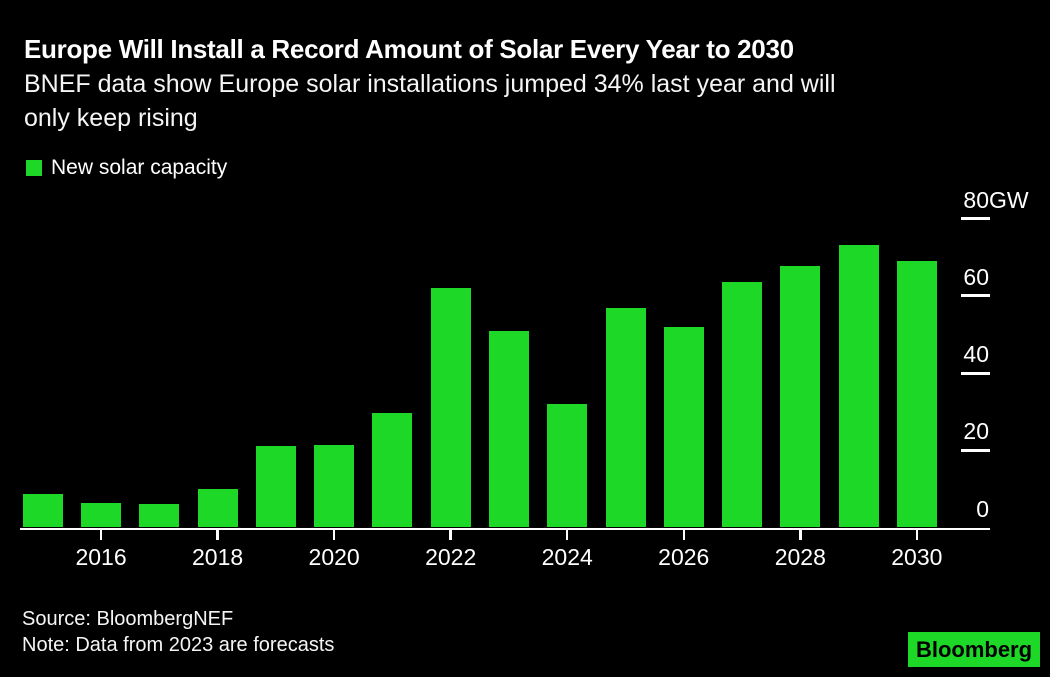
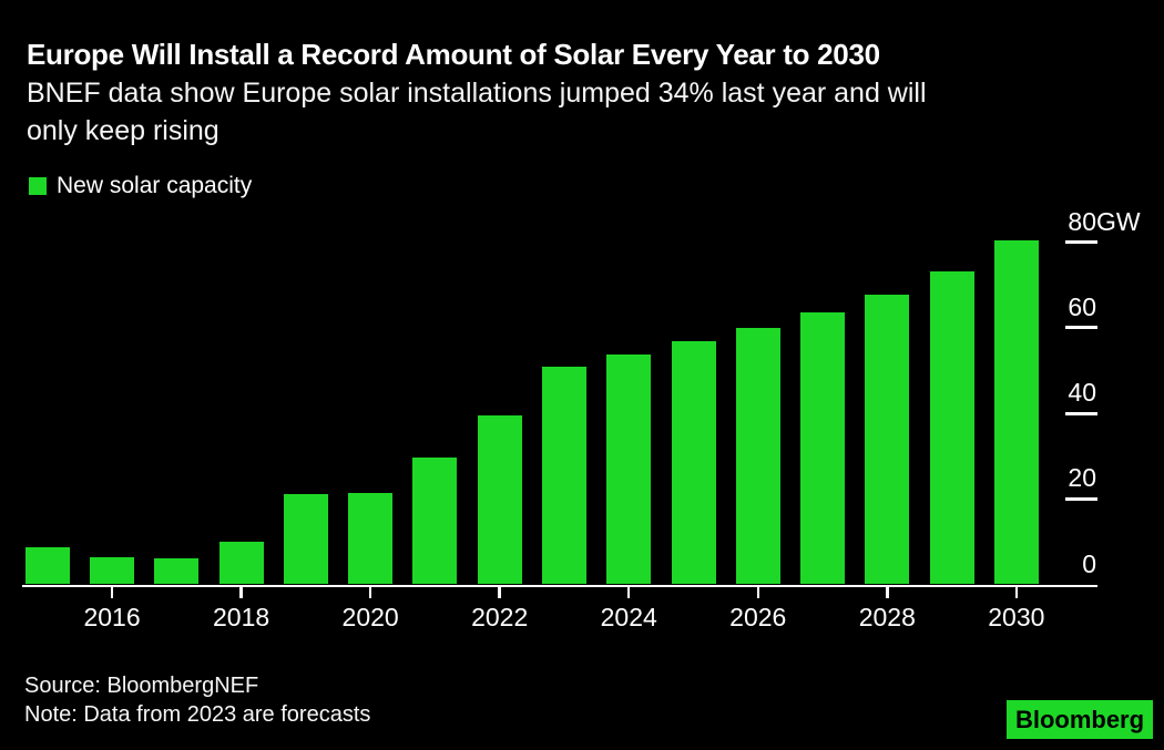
2022: 62 -> 40
2024: 32 -> 54
2026: 52 -> 60
2030: 69 -> 80
